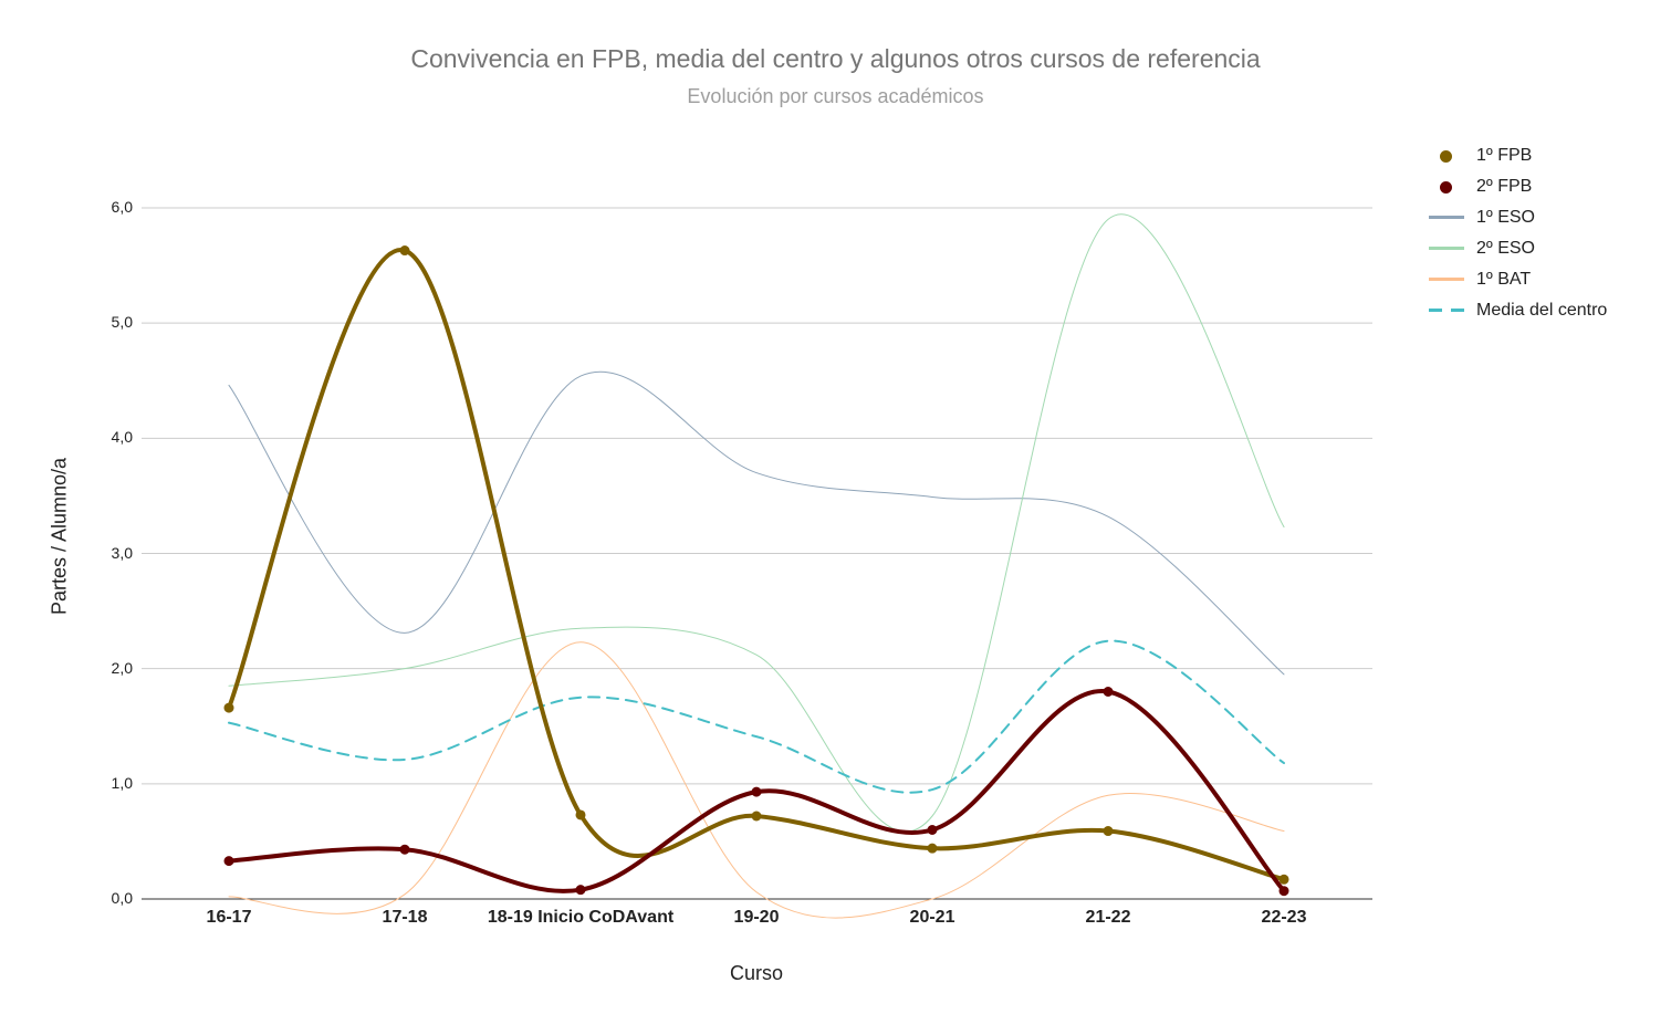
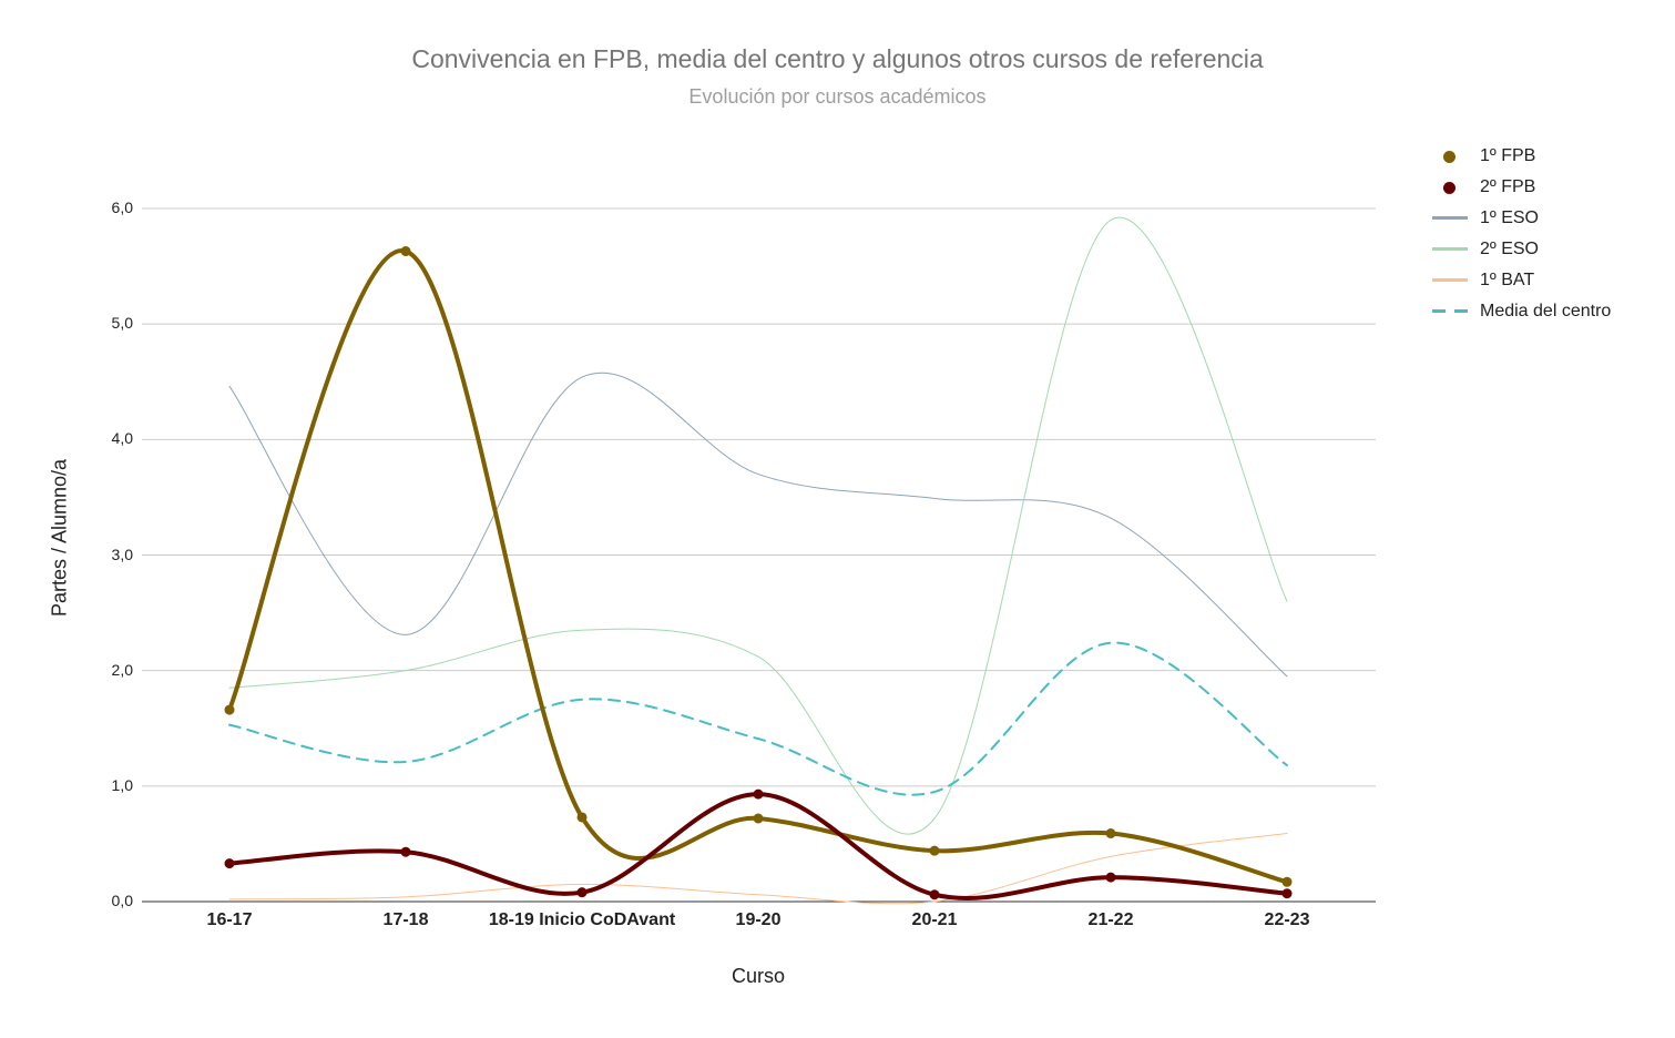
1º BAT/18-19 Inicio CoDAvant: 2,23 -> 0,15
2º FPB/20-21: 0,60 -> 0,06
1º BAT/21-22: 0,90 -> 0,39
2º FPB/21-22: 1,80 -> 0,21
2º ESO/22-23: 3,23 -> 2,60
